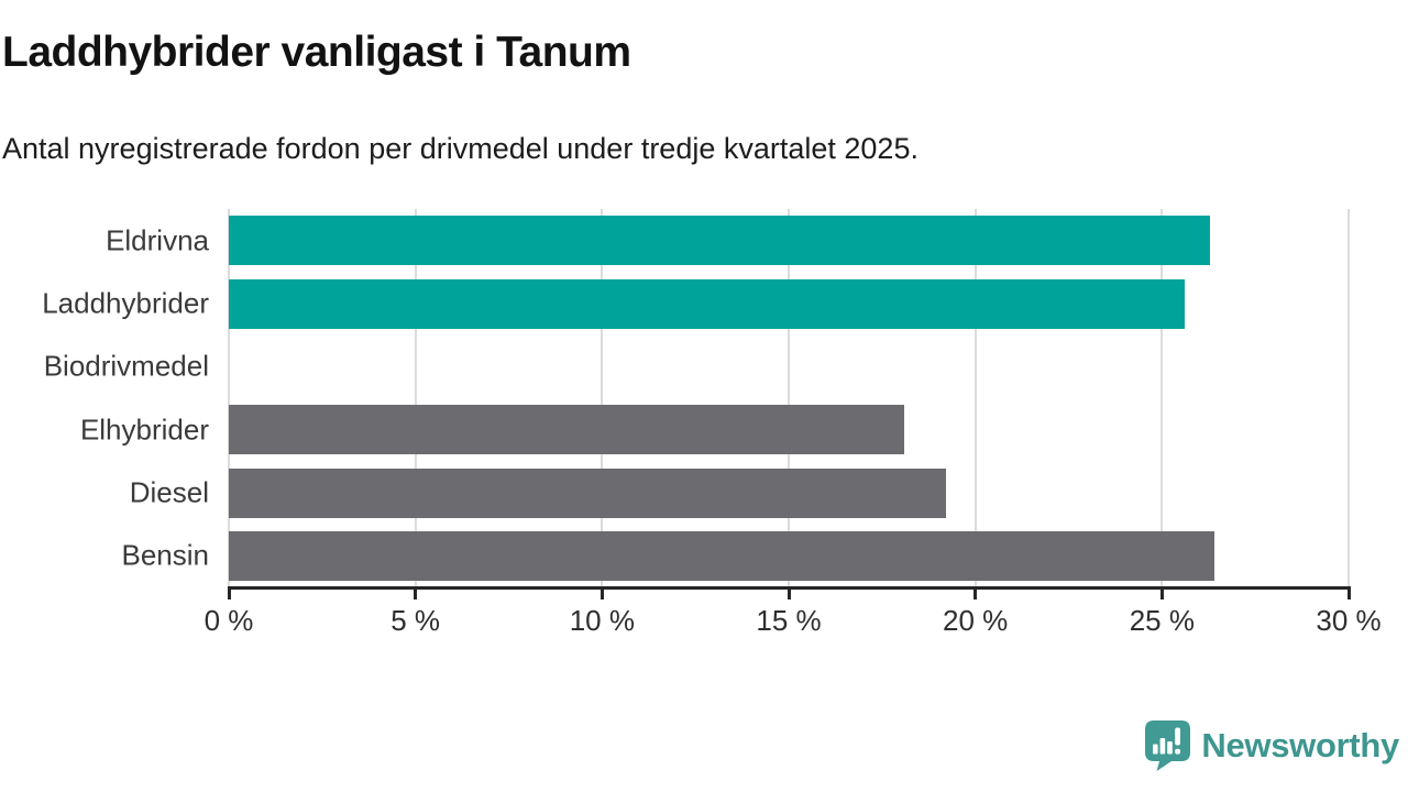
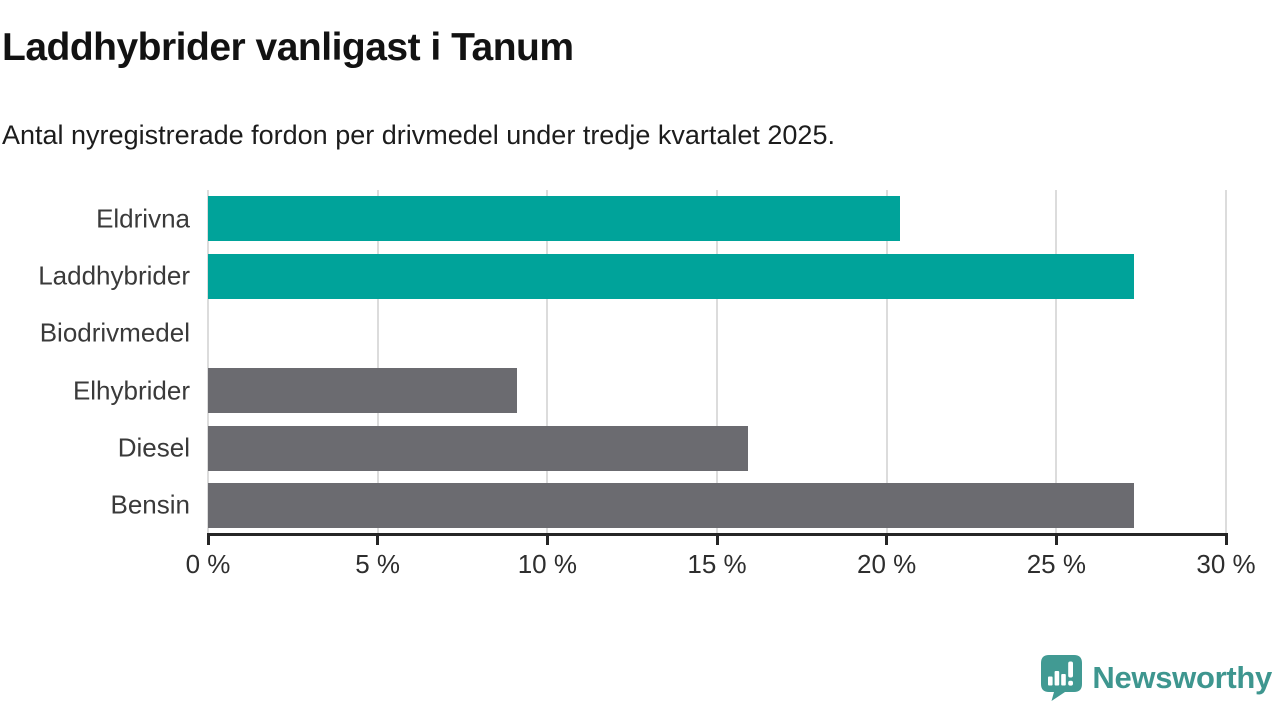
Eldrivna: 26.3% -> 20.4%
Laddhybrider: 25.6% -> 27.3%
Elhybrider: 18.1% -> 9.1%
Diesel: 19.2% -> 15.9%
Bensin: 26.4% -> 27.3%
